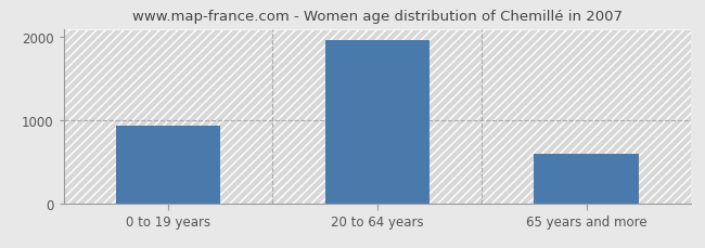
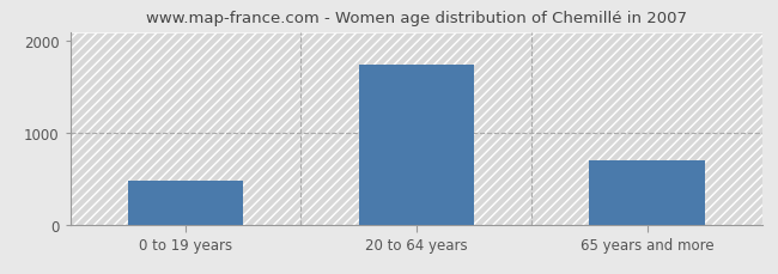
0 to 19 years: 930 -> 480
20 to 64 years: 1970 -> 1740
65 years and more: 600 -> 700
